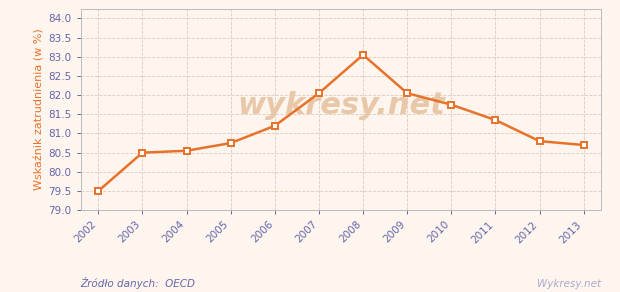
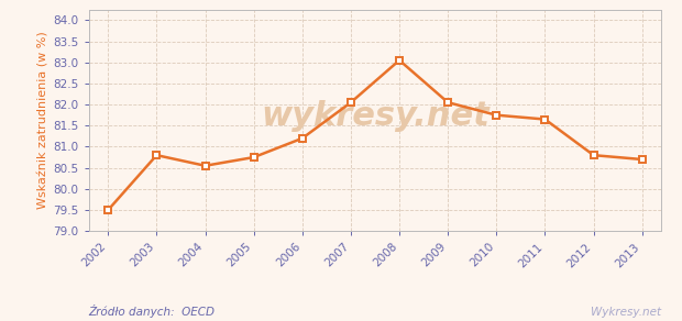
2003: 80.50 -> 80.80
2011: 81.35 -> 81.65
